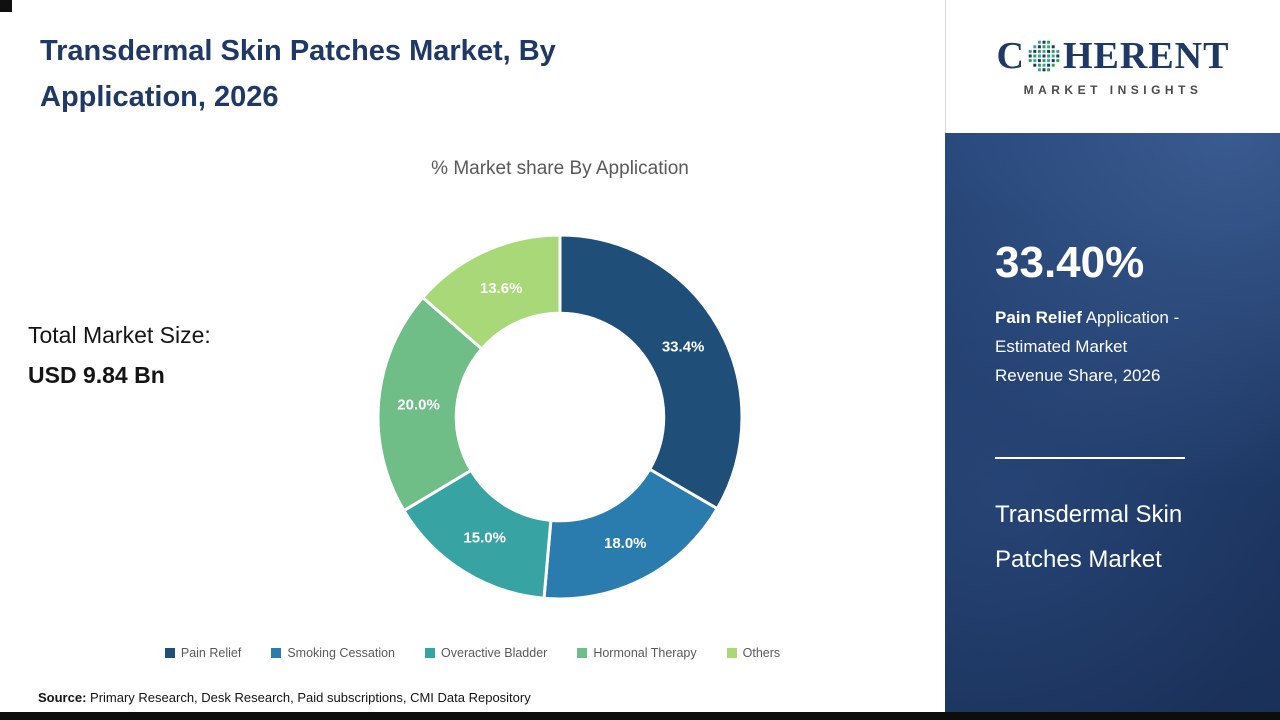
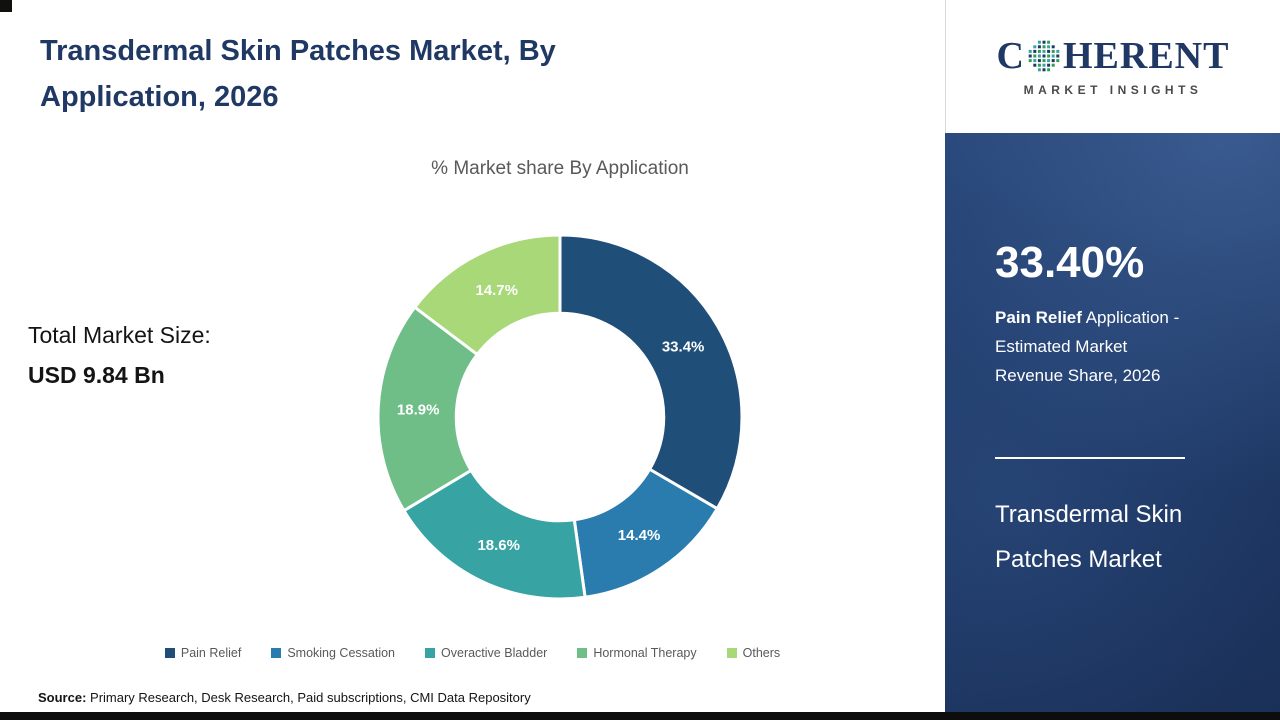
Smoking Cessation: 18.0% -> 14.4%
Overactive Bladder: 15.0% -> 18.6%
Hormonal Therapy: 20.0% -> 18.9%
Others: 13.6% -> 14.7%
